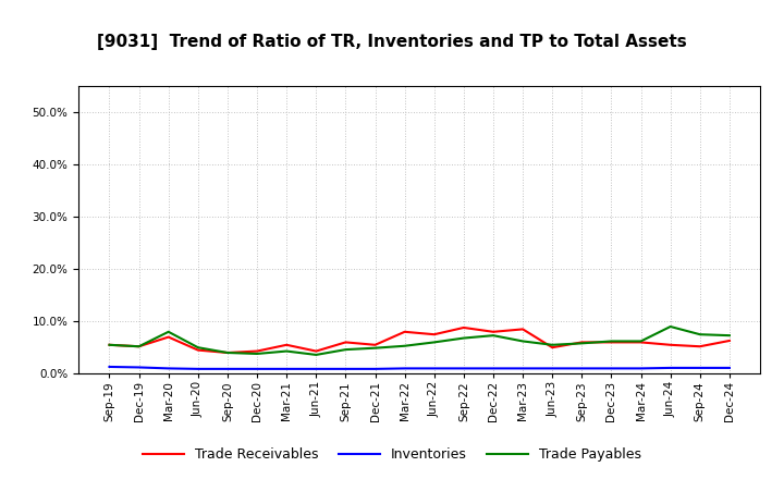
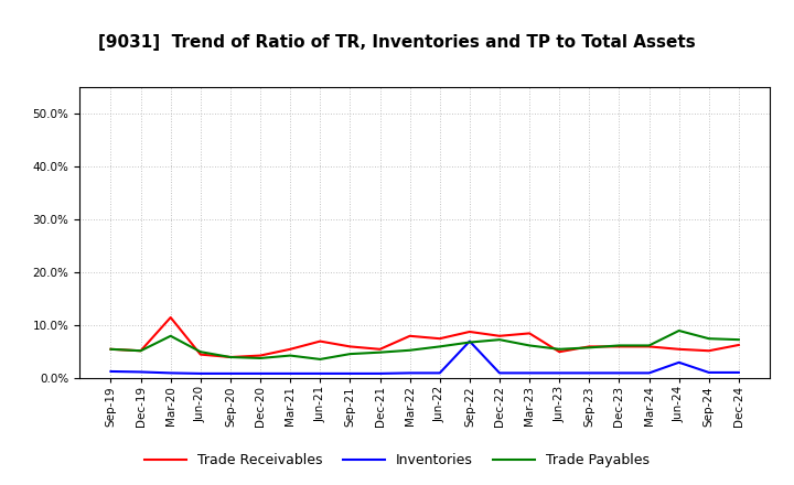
Trade Receivables/Mar-20: 7.0% -> 11.5%
Trade Receivables/Jun-21: 4.3% -> 7.0%
Inventories/Sep-22: 1.0% -> 7.0%
Inventories/Jun-24: 1.1% -> 3.0%
